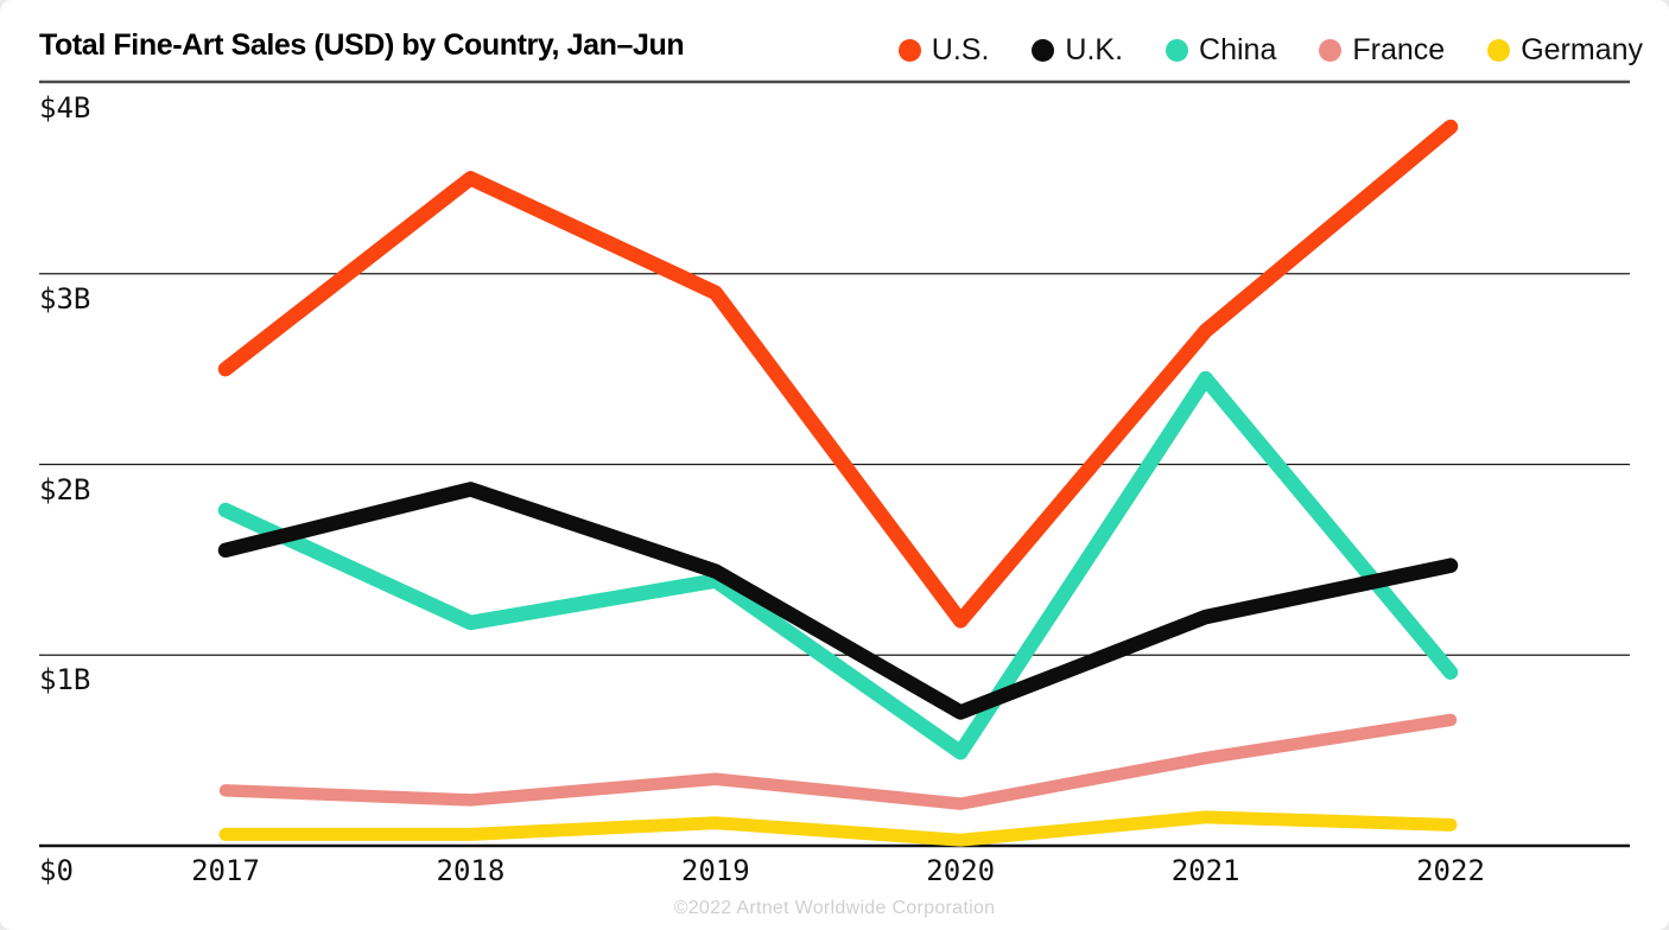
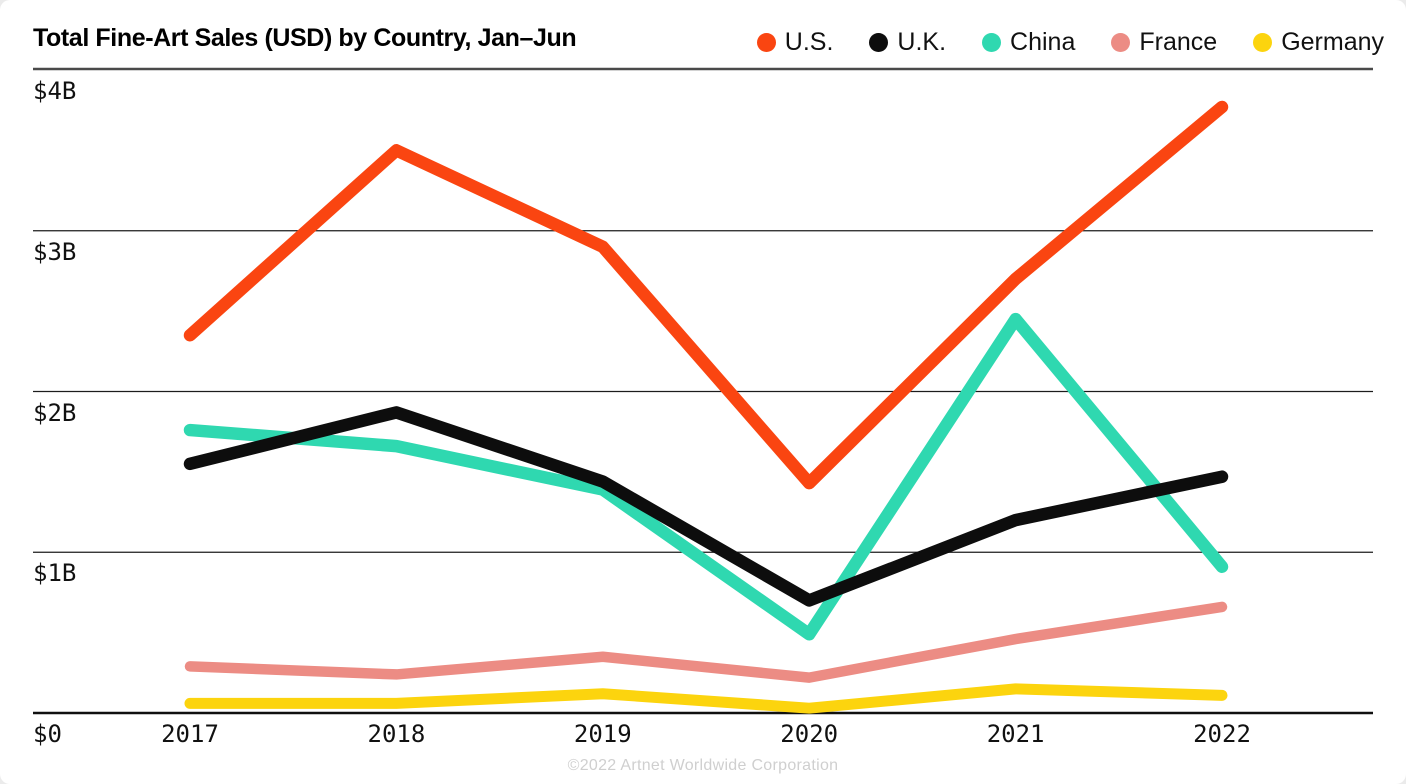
U.S./2017: $2.50B -> $2.35B
China/2018: $1.17B -> $1.66B
U.S./2020: $1.18B -> $1.43B
